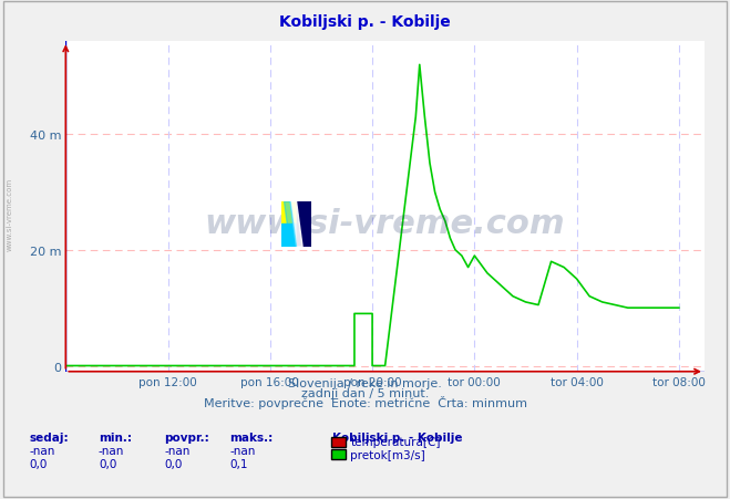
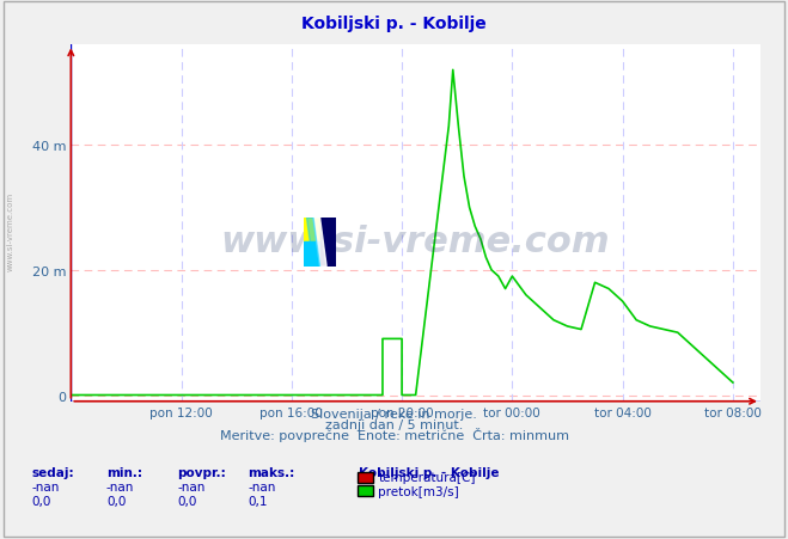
tor 08:00: 10.0 m -> 2.0 m
